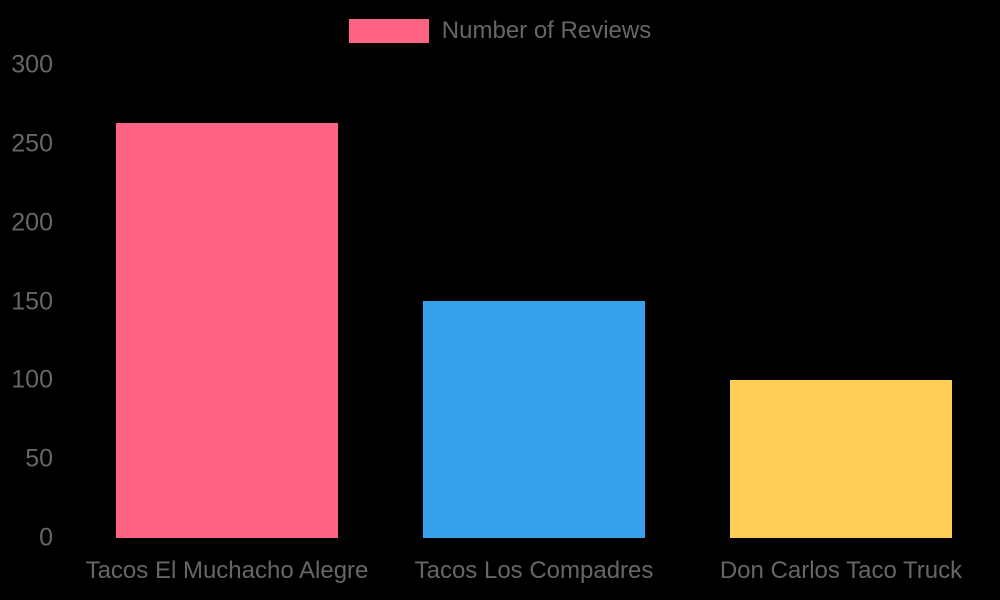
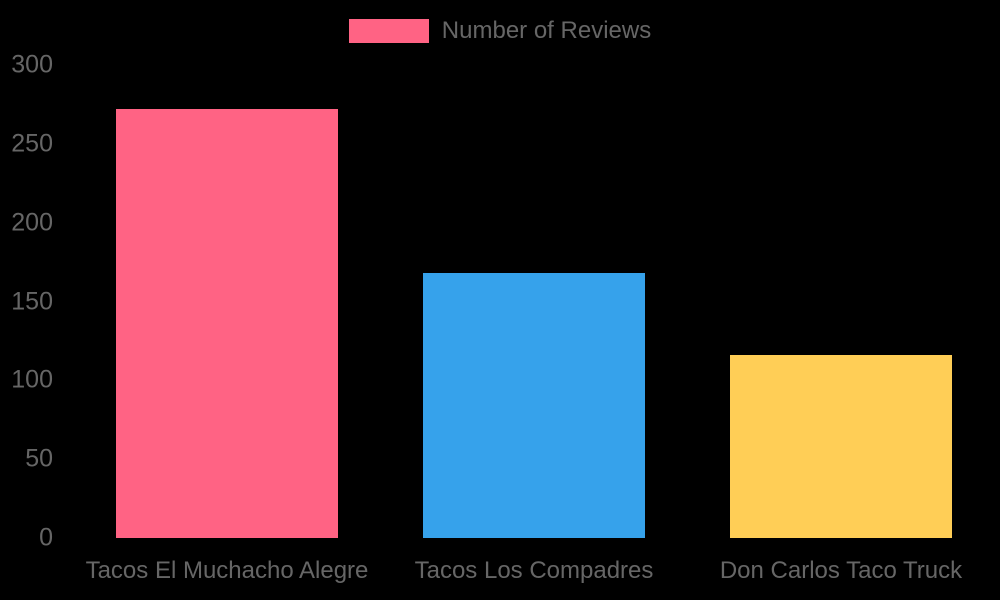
Tacos El Muchacho Alegre: 263 -> 272
Tacos Los Compadres: 150 -> 168
Don Carlos Taco Truck: 100 -> 116
